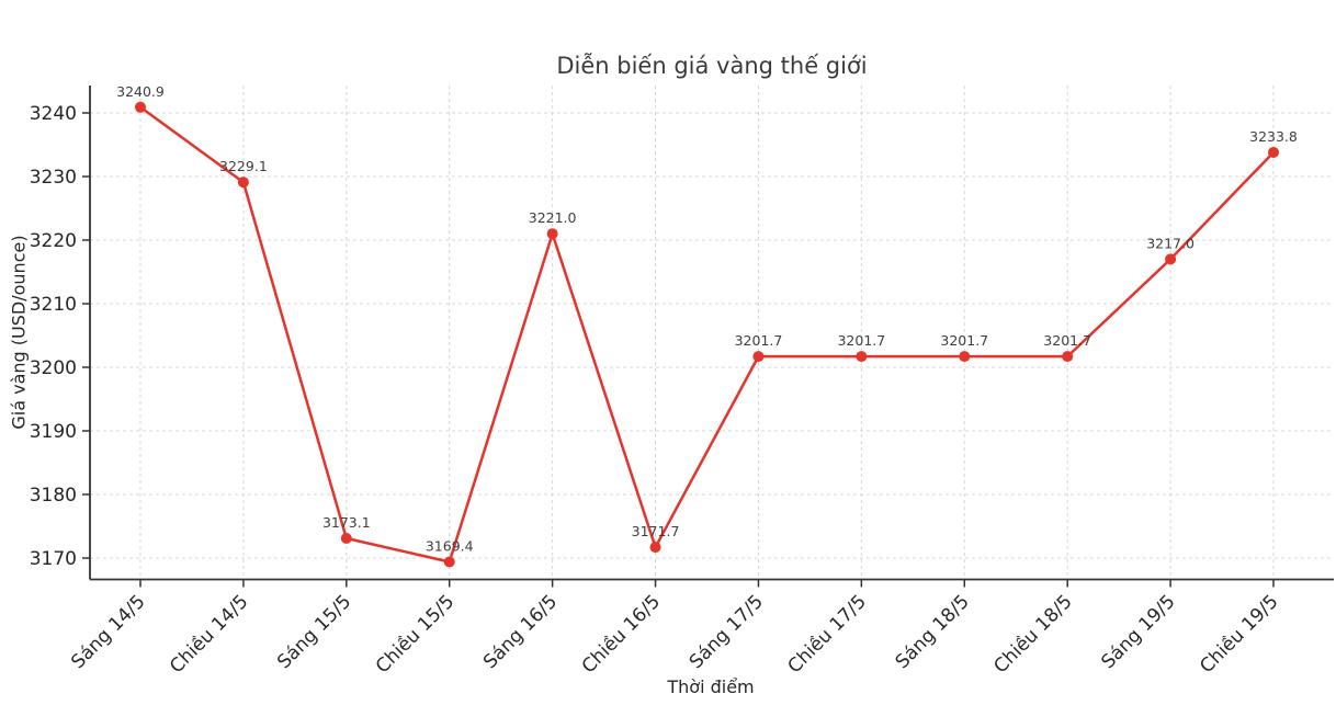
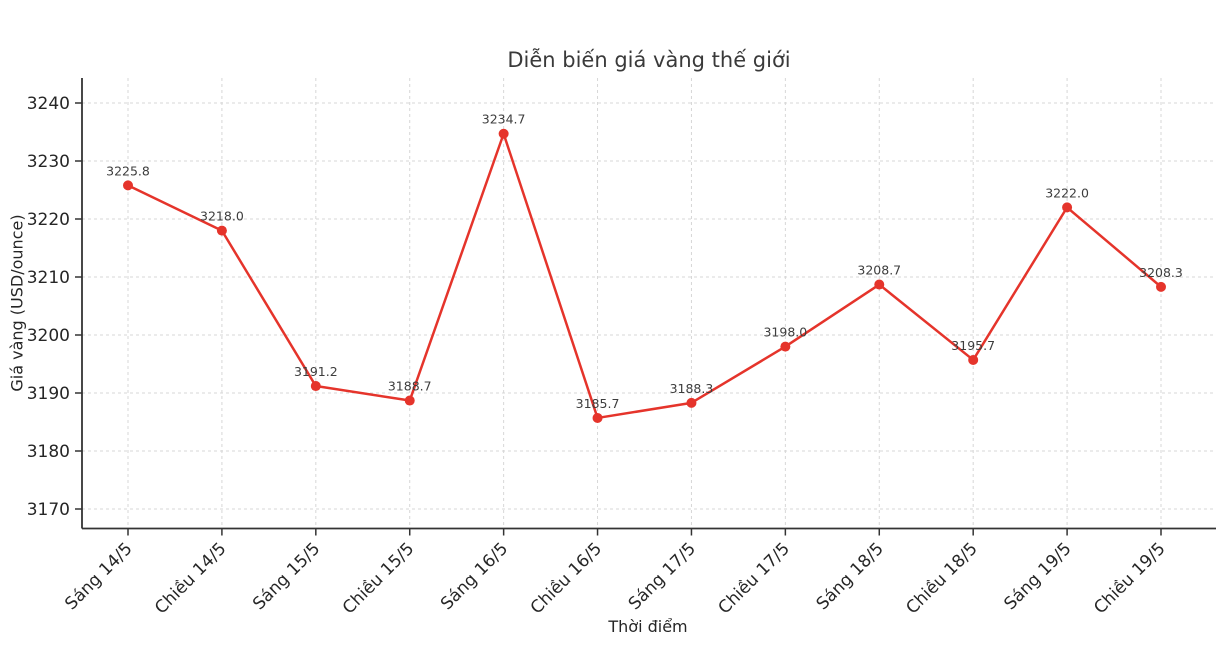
Sáng 14/5: 3240.9 -> 3225.8
Chiều 14/5: 3229.1 -> 3218.0
Sáng 15/5: 3173.1 -> 3191.2
Chiều 15/5: 3169.4 -> 3188.7
Sáng 16/5: 3221.0 -> 3234.7
Chiều 16/5: 3171.7 -> 3185.7
Sáng 17/5: 3201.7 -> 3188.3
Chiều 17/5: 3201.7 -> 3198.0
Sáng 18/5: 3201.7 -> 3208.7
Chiều 18/5: 3201.7 -> 3195.7
Sáng 19/5: 3217.0 -> 3222.0
Chiều 19/5: 3233.8 -> 3208.3
